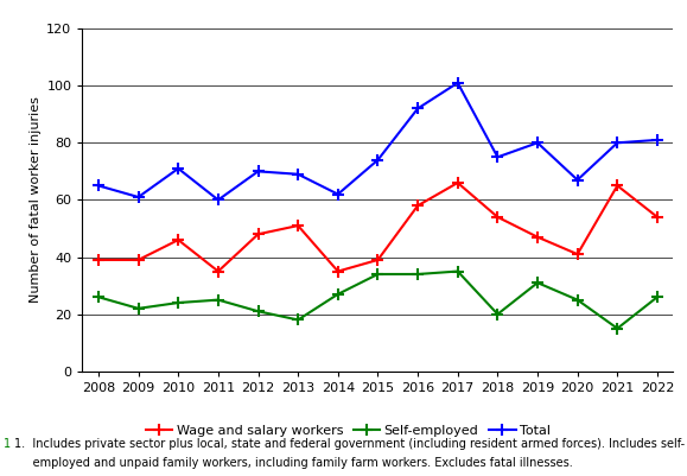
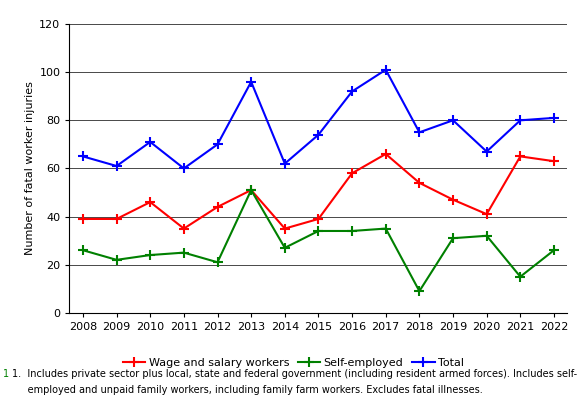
Wage and salary workers/2012: 48 -> 44
Self-employed/2013: 18 -> 51
Total/2013: 69 -> 96
Self-employed/2018: 20 -> 9
Self-employed/2020: 25 -> 32
Wage and salary workers/2022: 54 -> 63
